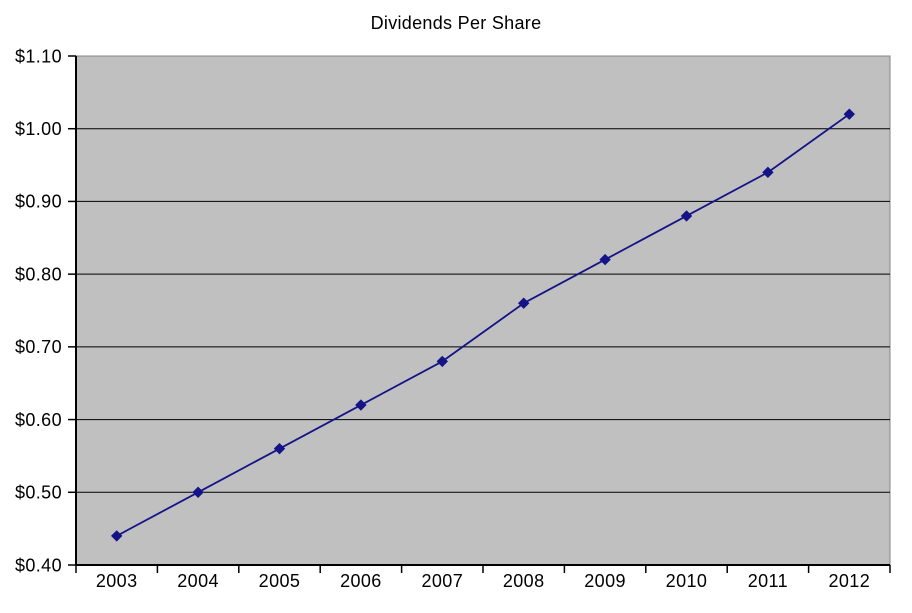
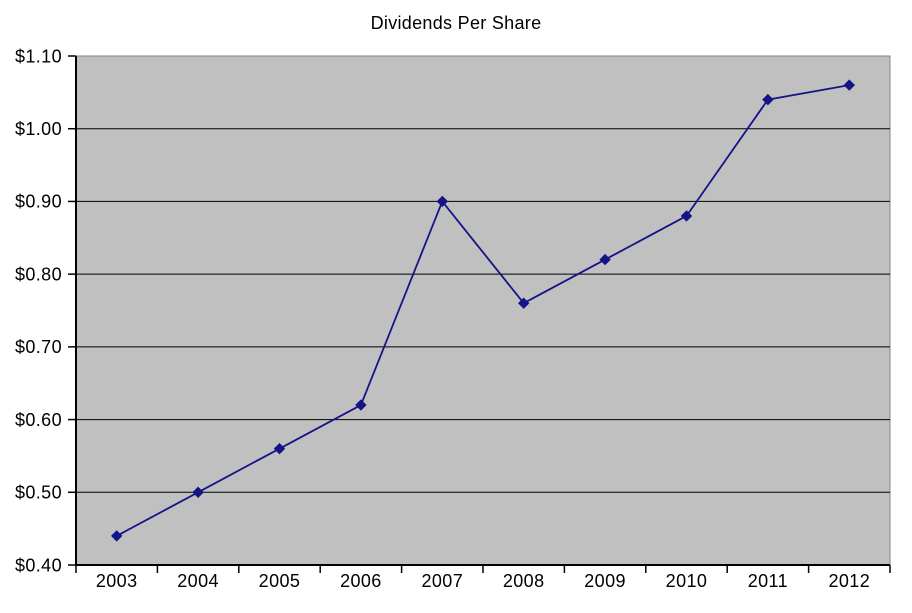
2007: $0.68 -> $0.90
2011: $0.94 -> $1.04
2012: $1.02 -> $1.06
